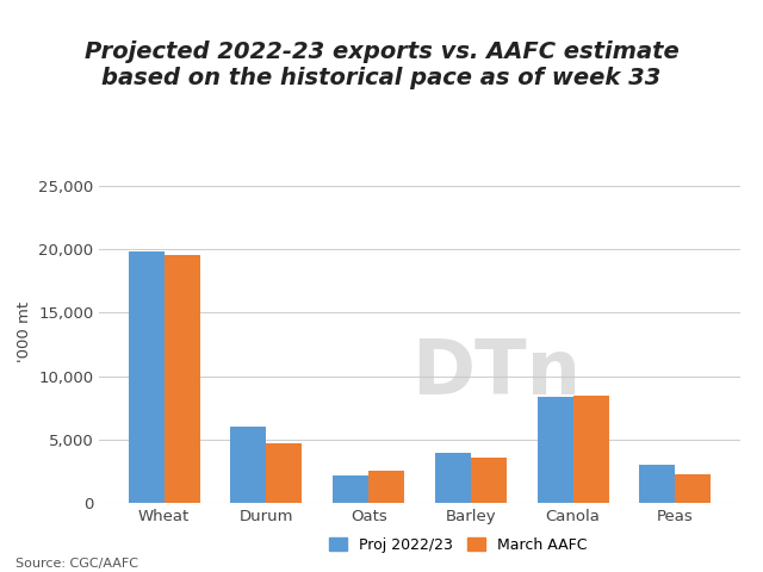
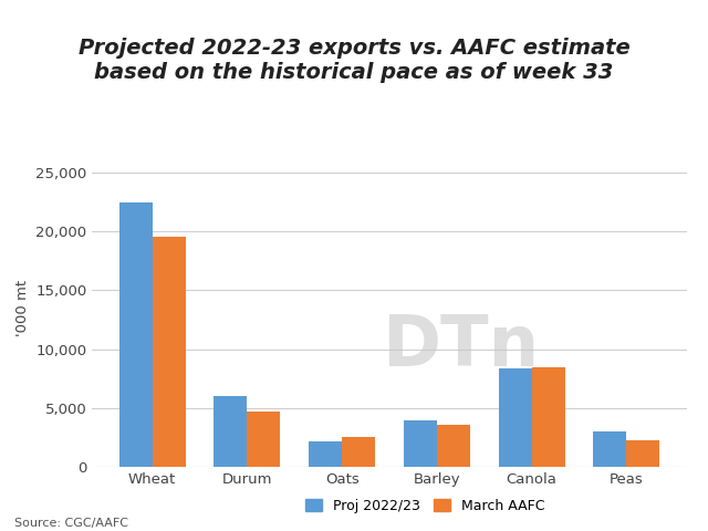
Proj 2022/23/Wheat: 19,800 -> 22,400
